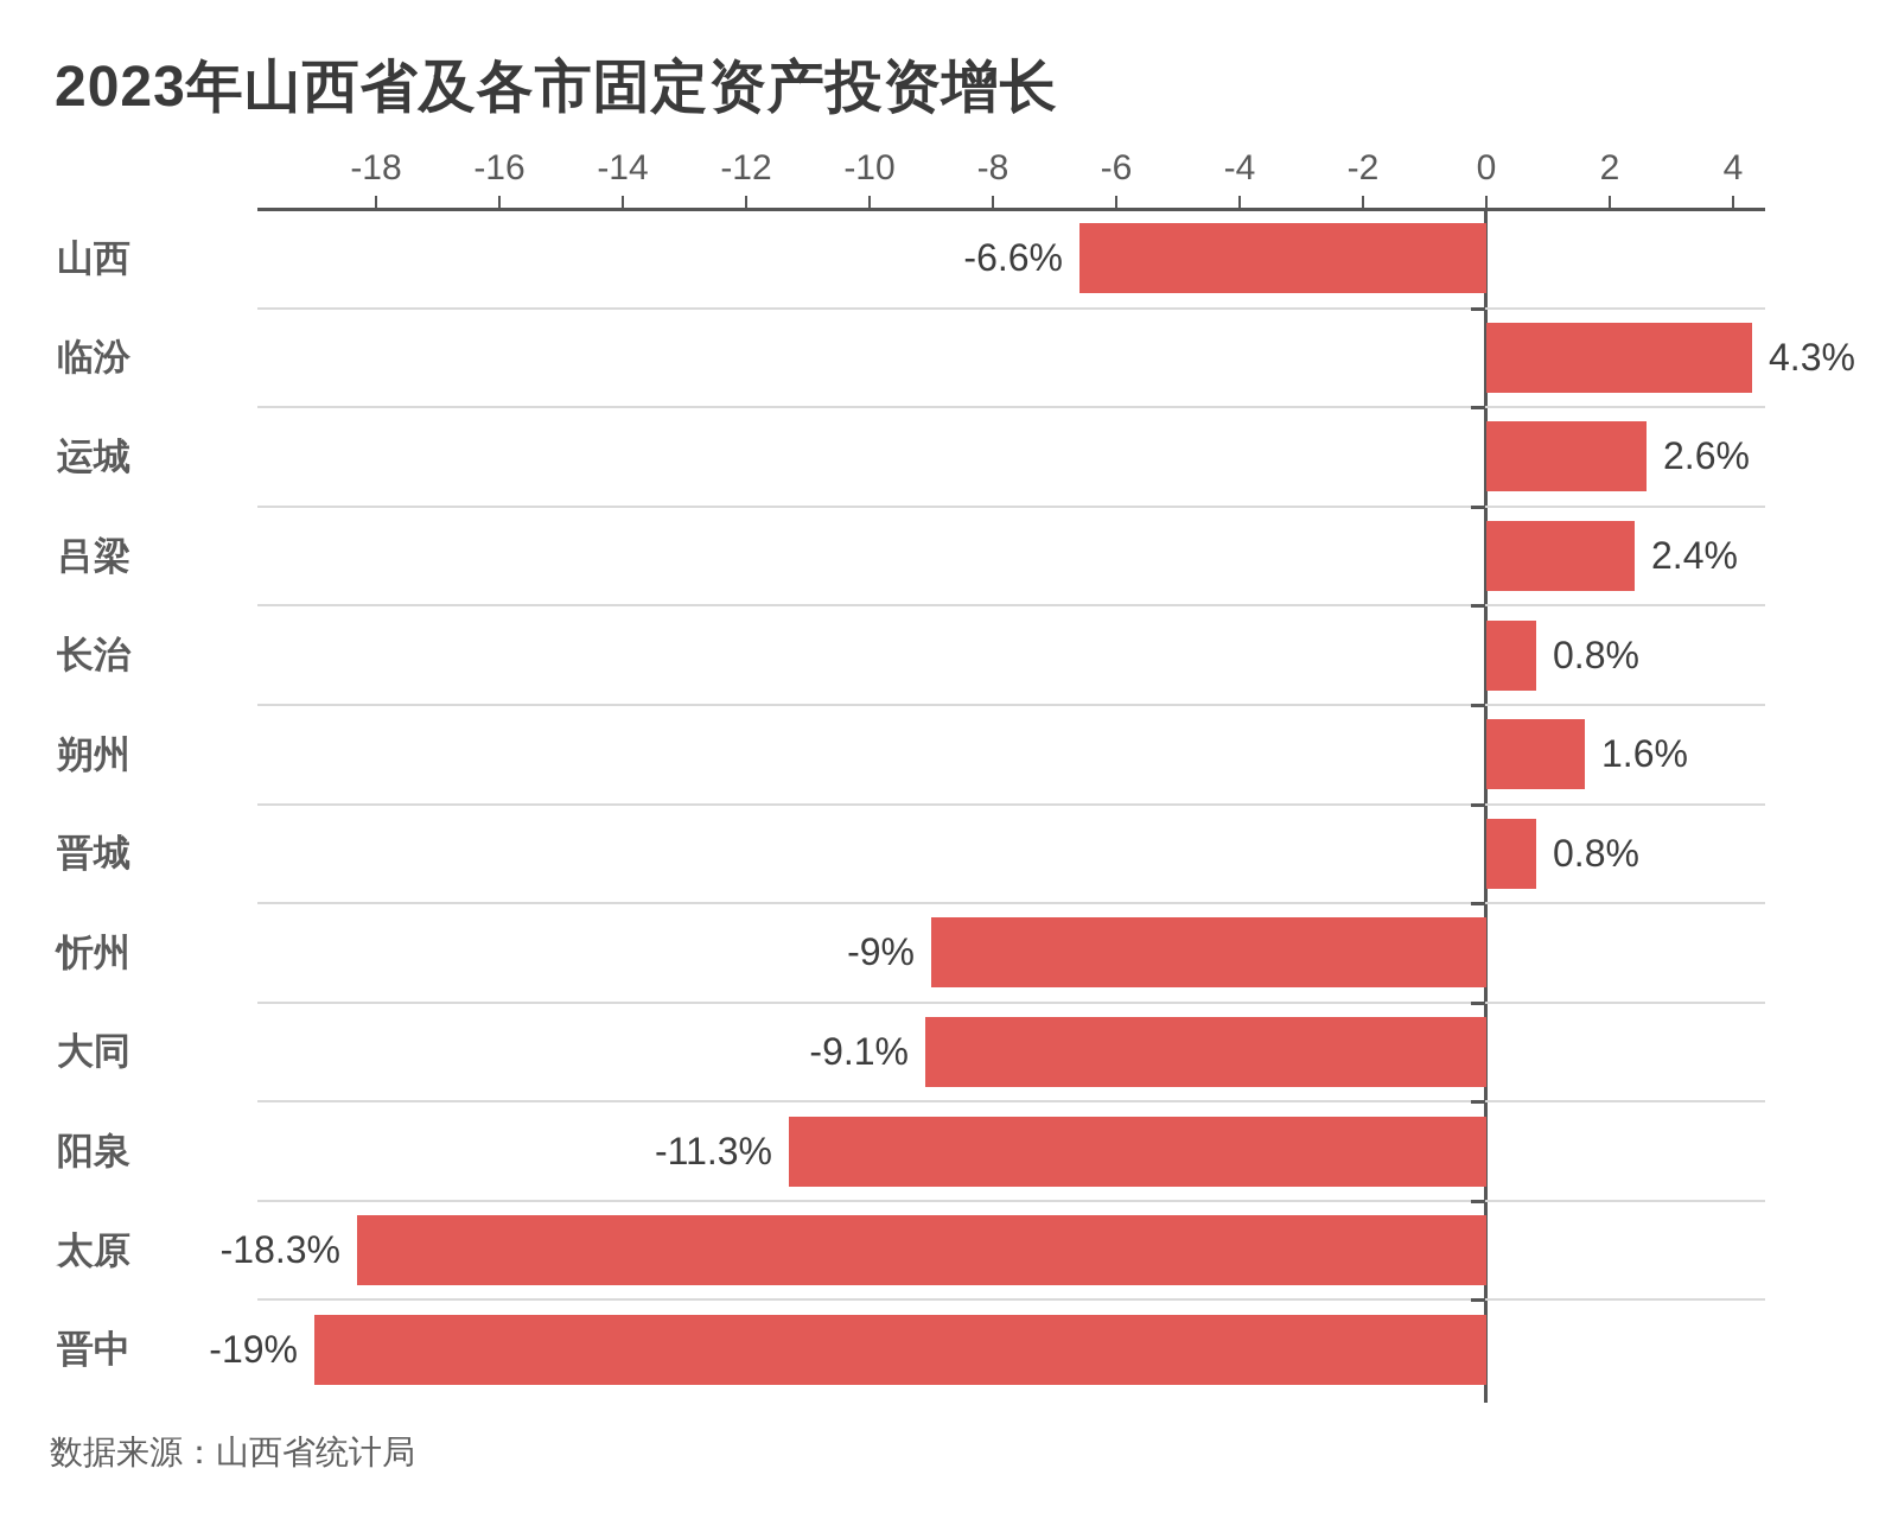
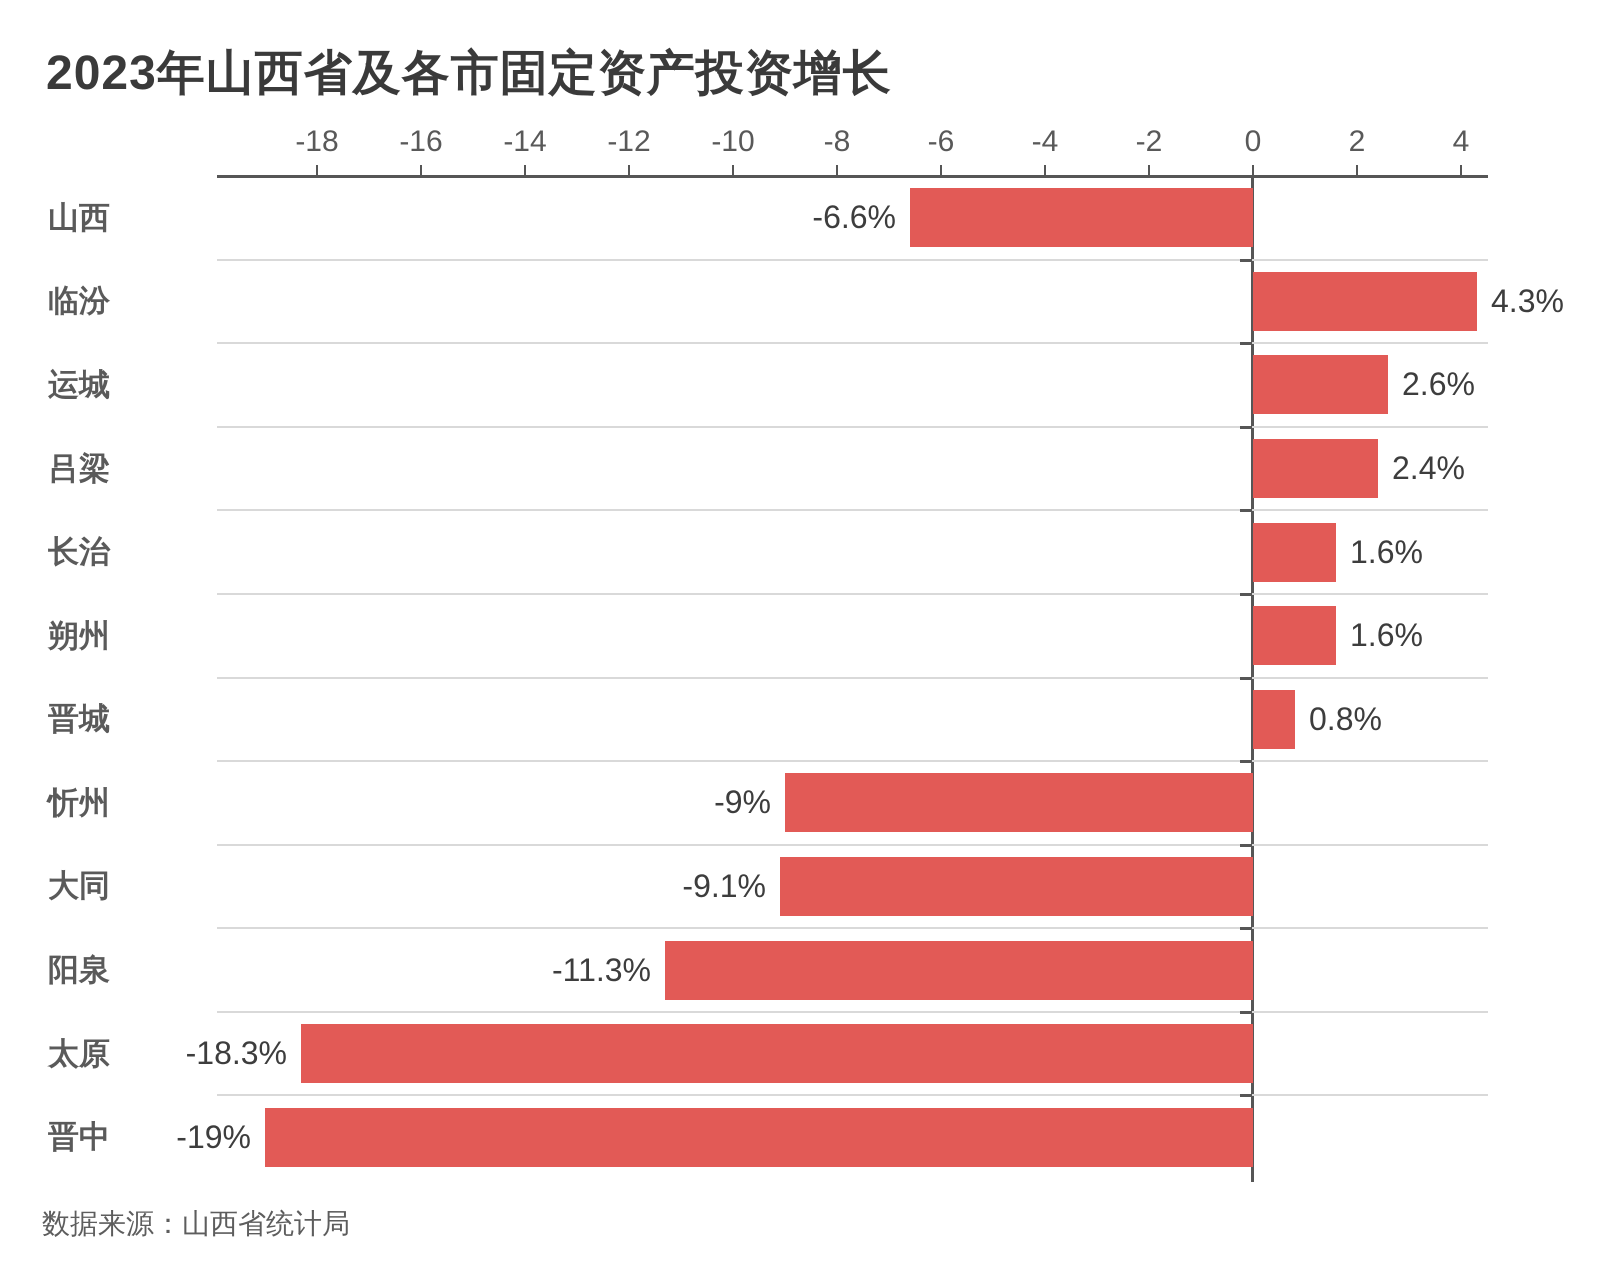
长治: 0.8% -> 1.6%
